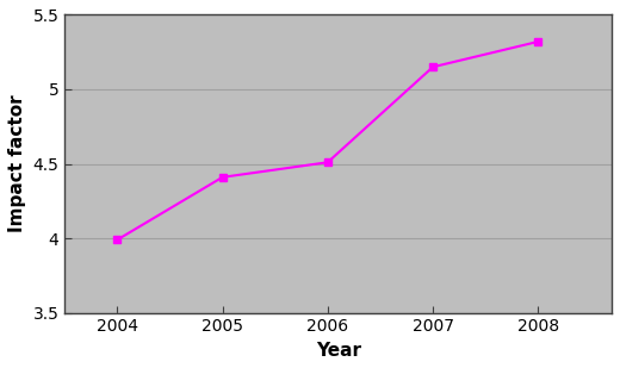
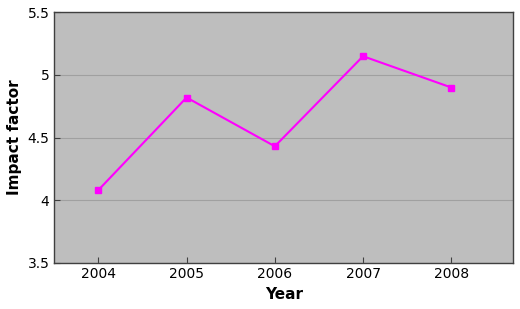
2004: 3.99 -> 4.08
2005: 4.41 -> 4.82
2006: 4.51 -> 4.43
2008: 5.32 -> 4.90
